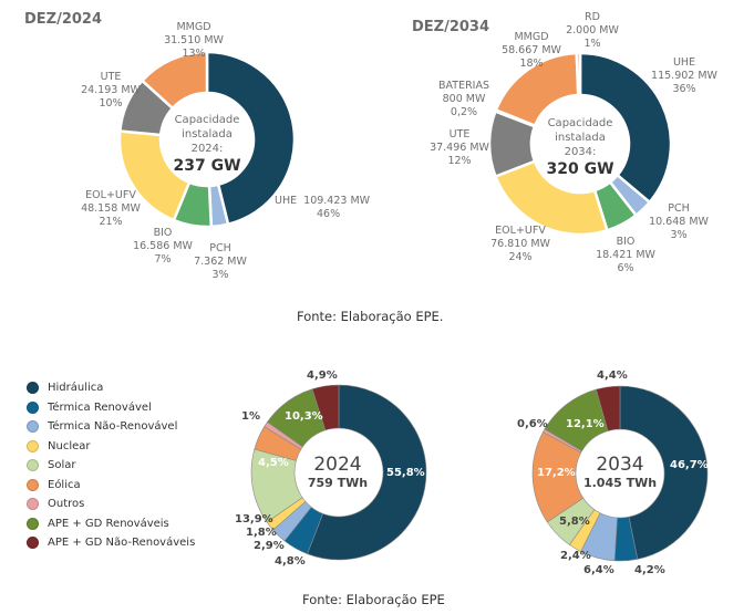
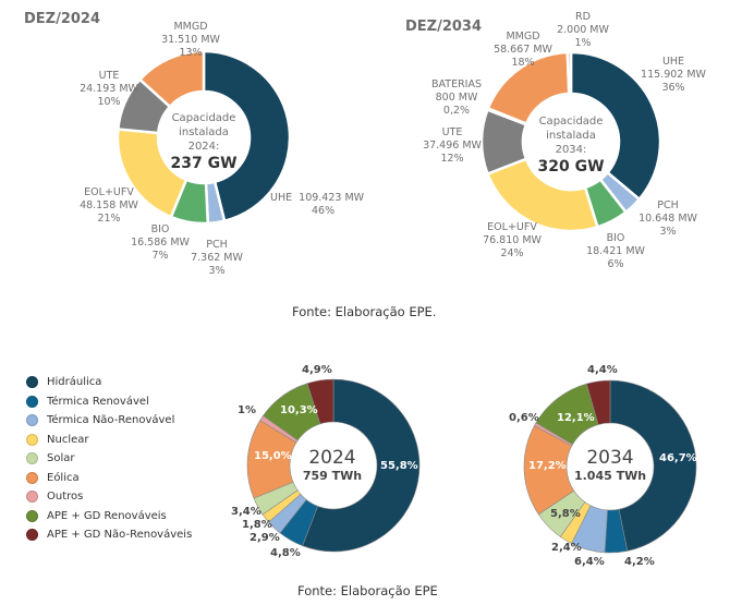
2024/Solar: 13,9% -> 3,4%
2024/Eólica: 4,5% -> 15,0%
